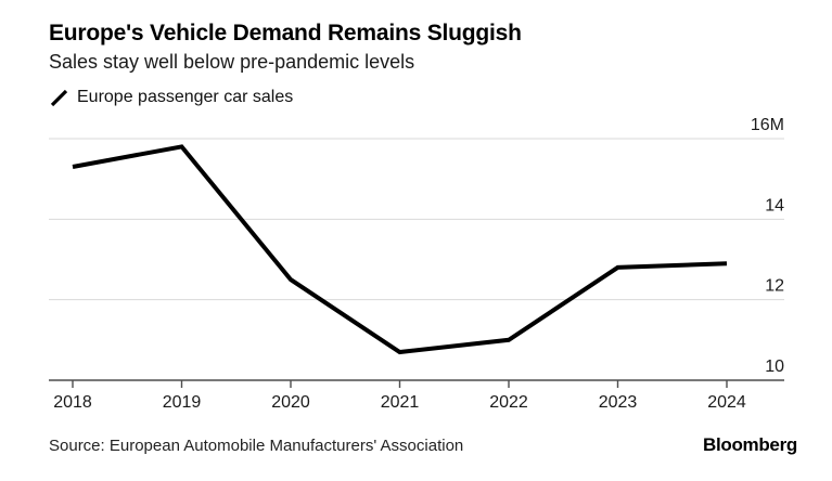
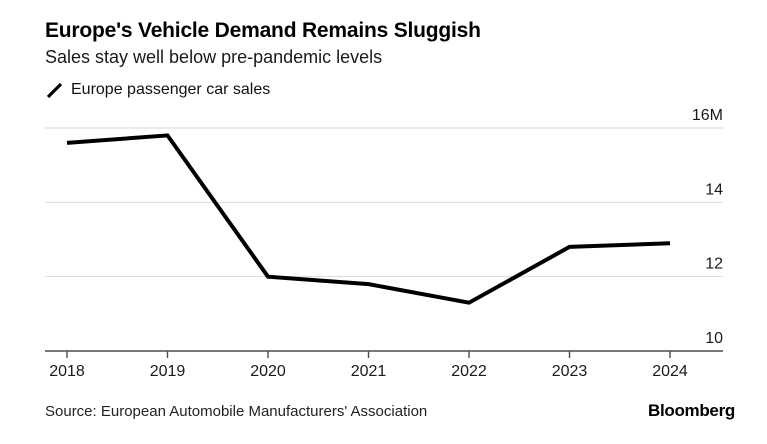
2018: 15.3M -> 15.6M
2020: 12.5M -> 12.0M
2021: 10.7M -> 11.8M
2022: 11.0M -> 11.3M
